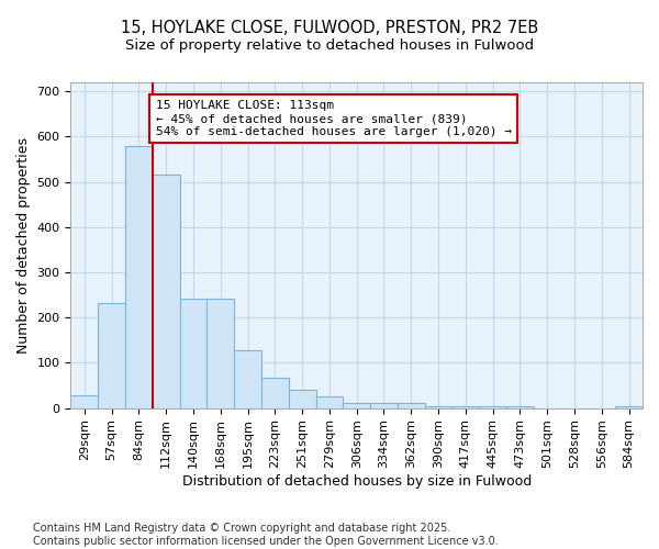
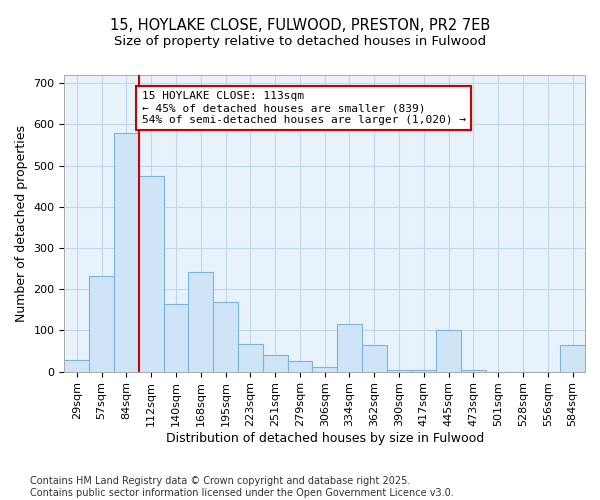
112sqm: 515 -> 475
140sqm: 242 -> 165
195sqm: 128 -> 170
334sqm: 12 -> 115
362sqm: 10 -> 65
445sqm: 5 -> 100
584sqm: 5 -> 65
